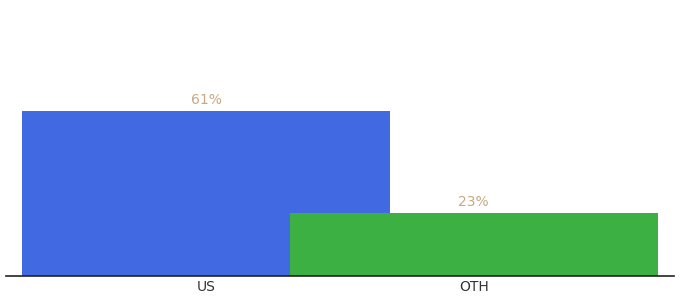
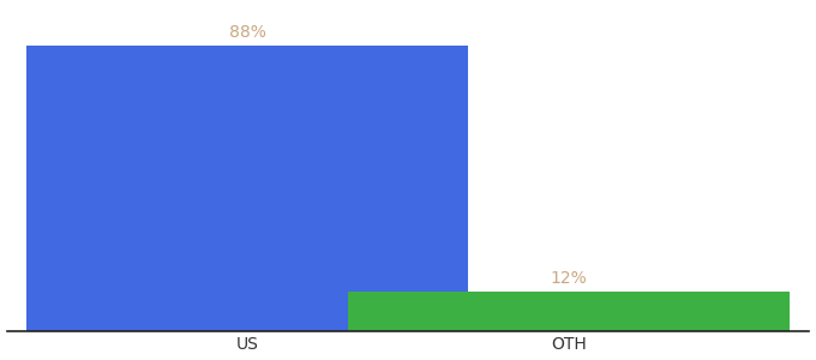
US: 61% -> 88%
OTH: 23% -> 12%
